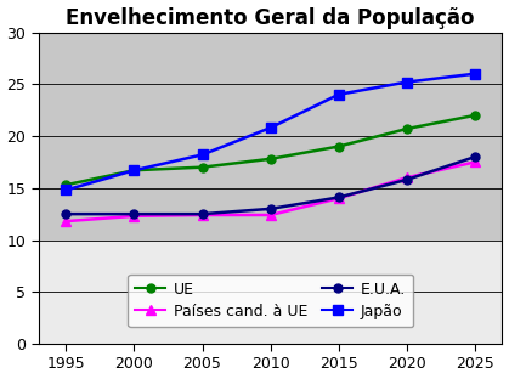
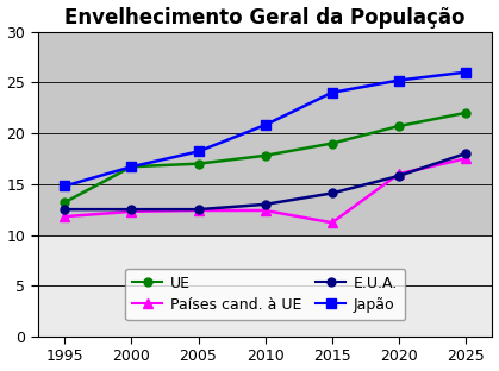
UE/1995: 15.3 -> 13.2
Países cand. à UE/2015: 14.0 -> 11.2
